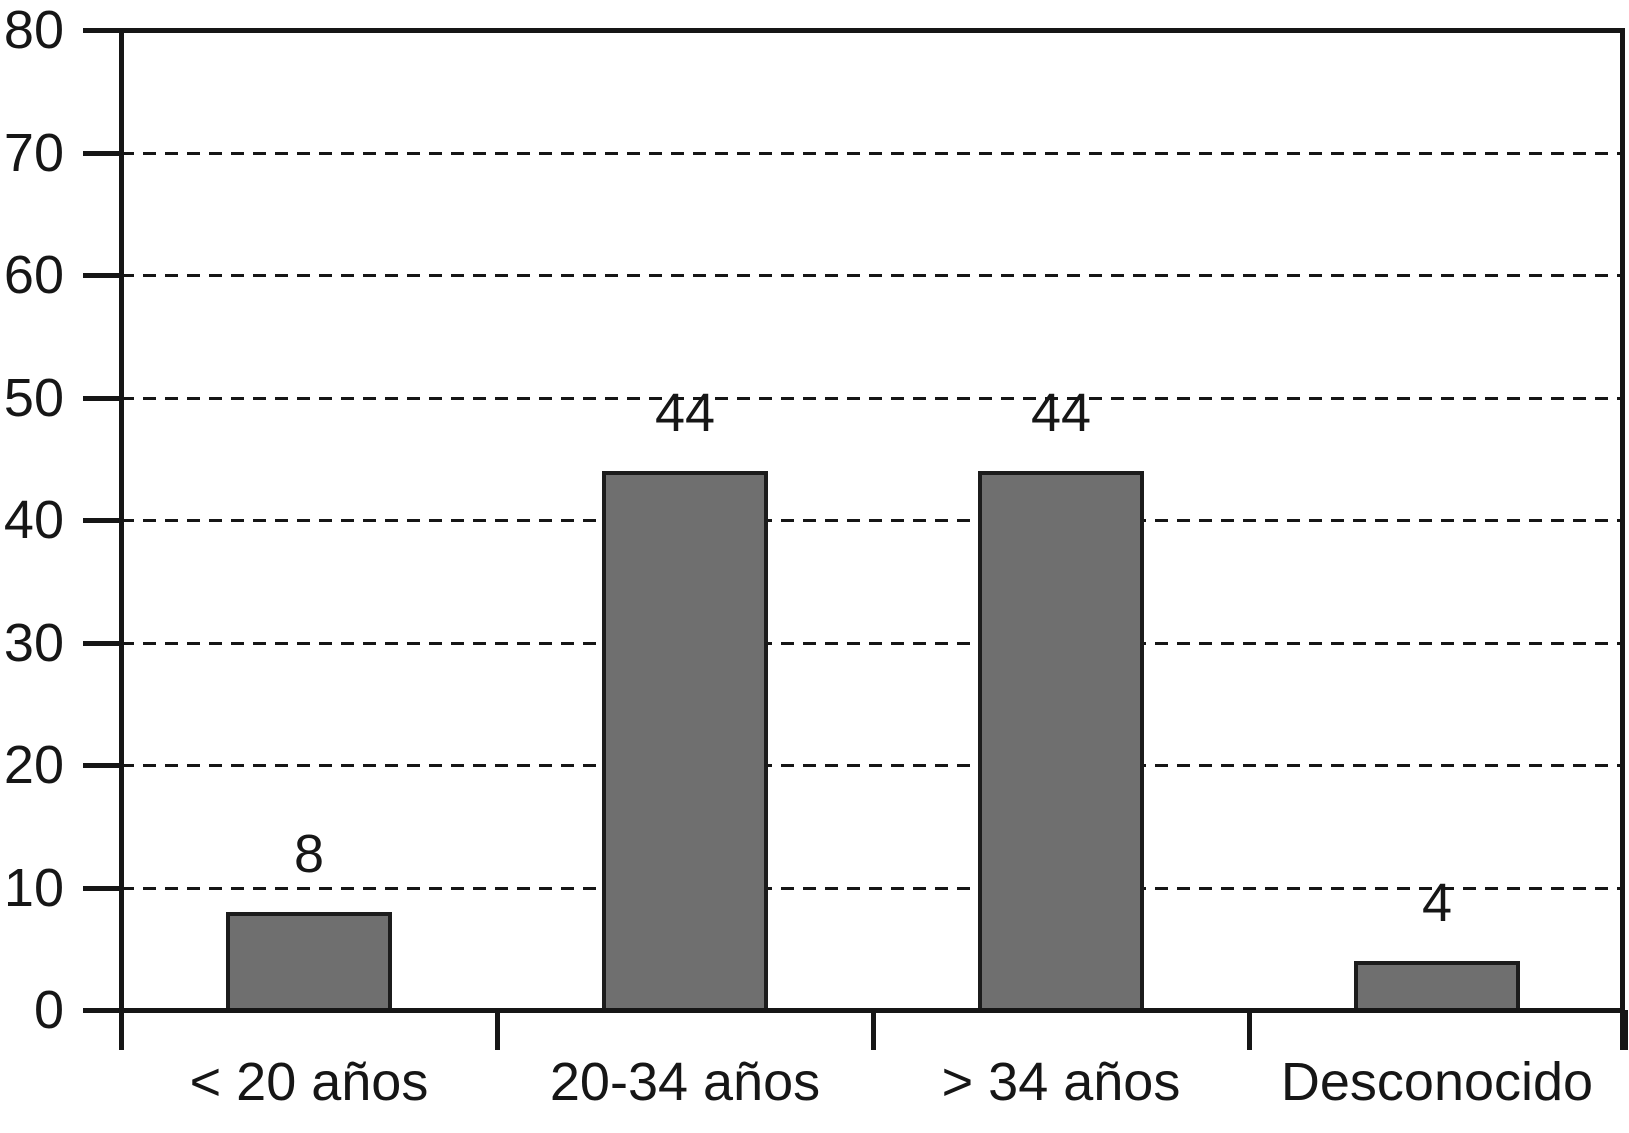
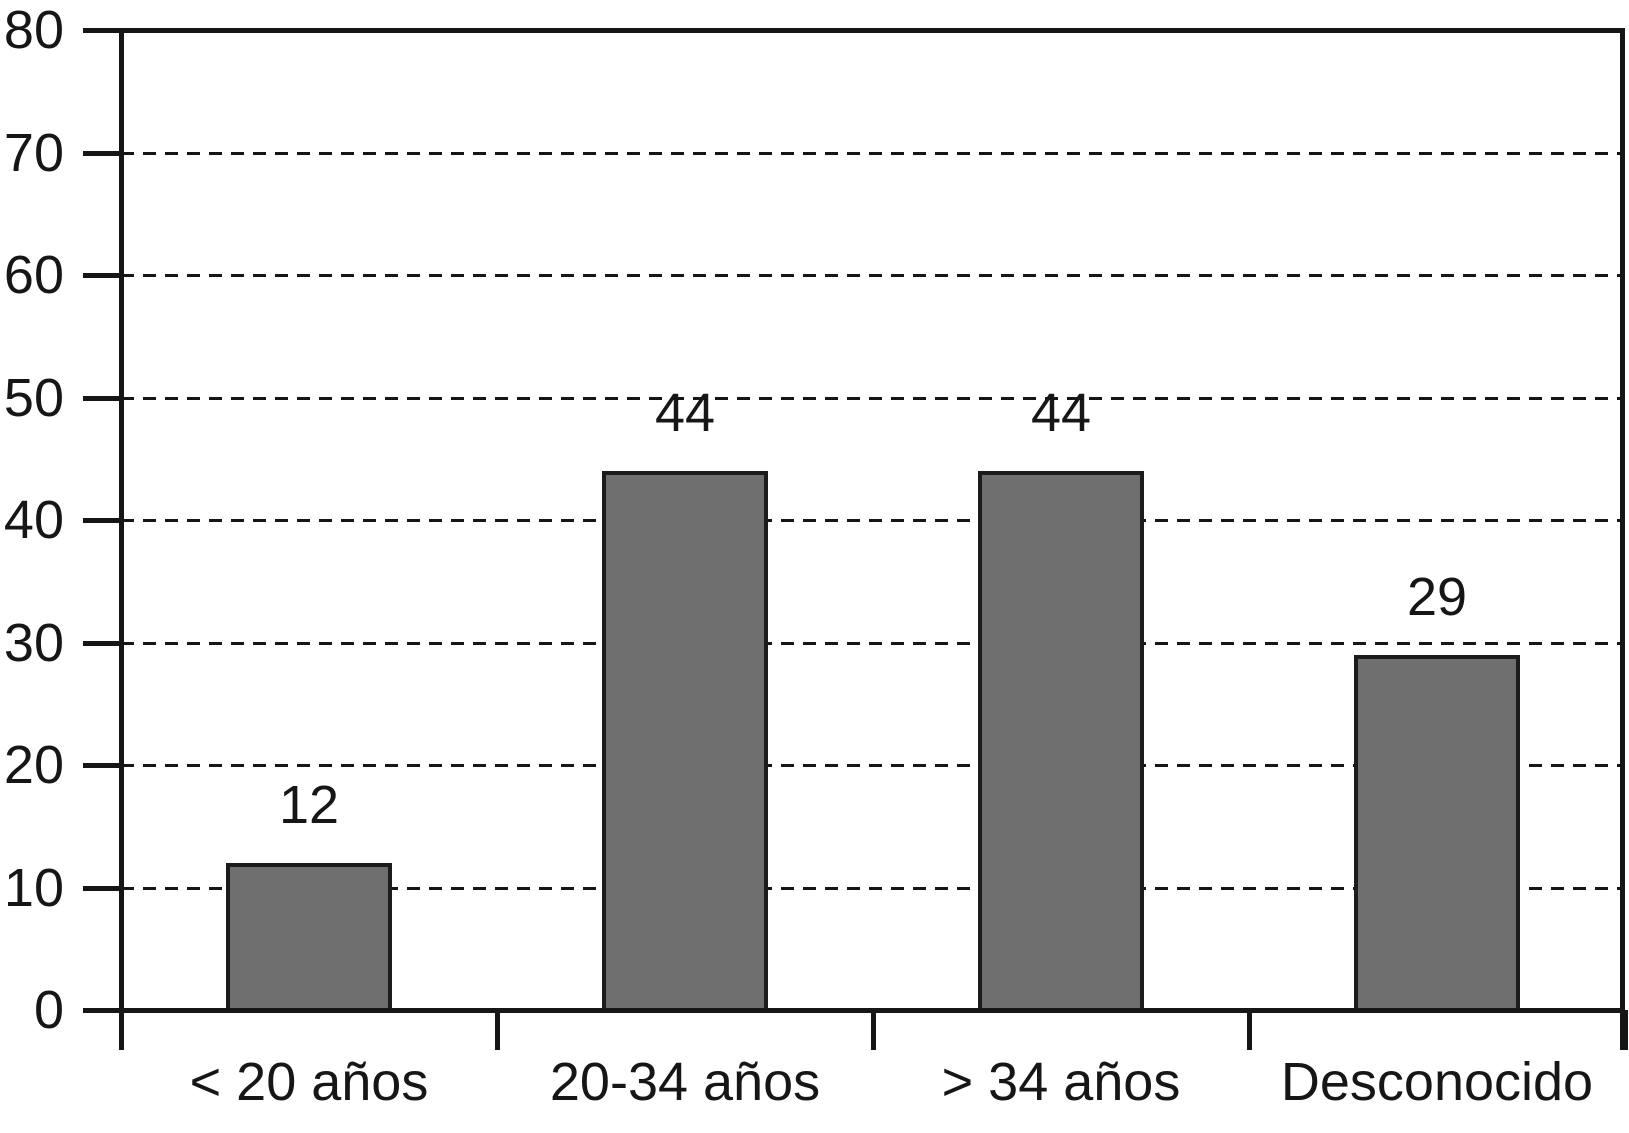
< 20 años: 8 -> 12
Desconocido: 4 -> 29
